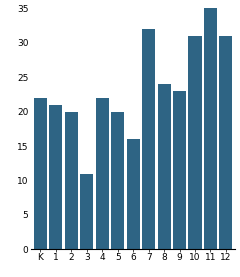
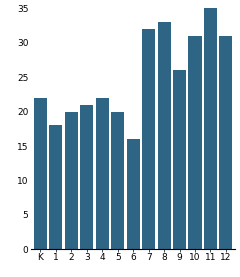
1: 21 -> 18
3: 11 -> 21
8: 24 -> 33
9: 23 -> 26
